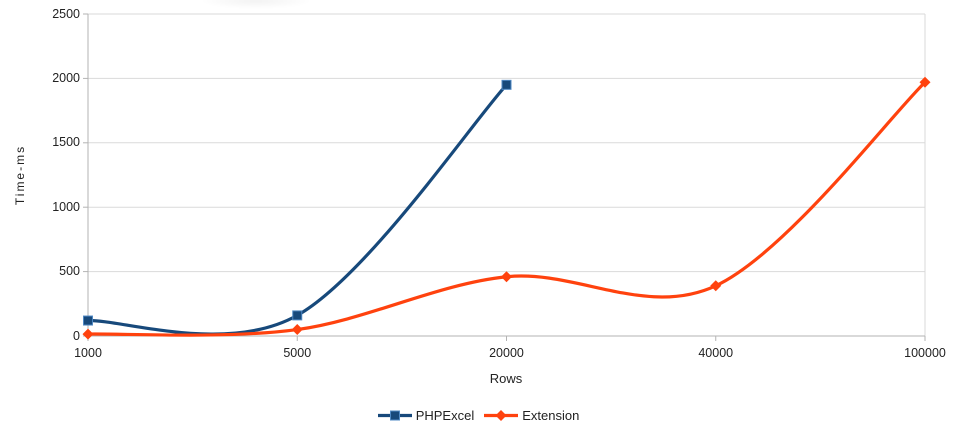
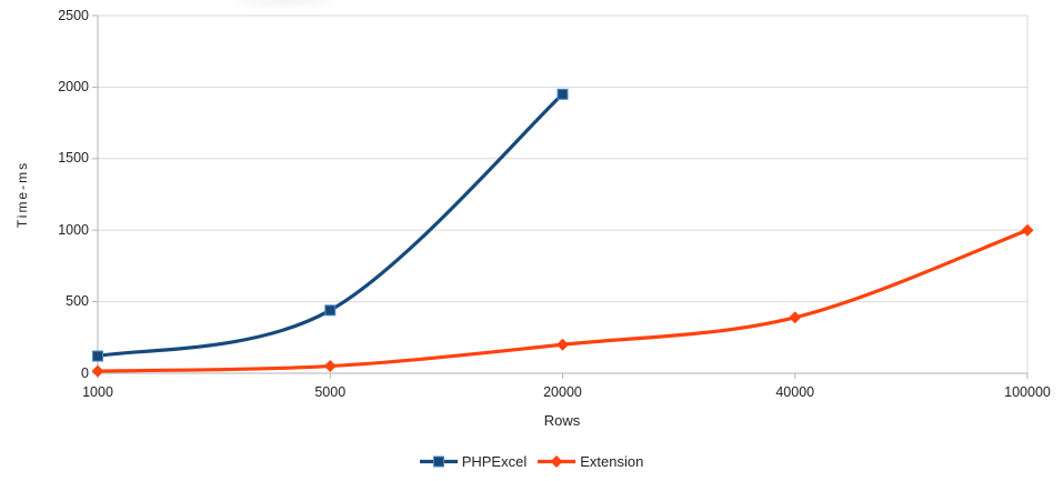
PHPExcel/5000: 160 -> 440
Extension/20000: 460 -> 200
Extension/100000: 1970 -> 1000
